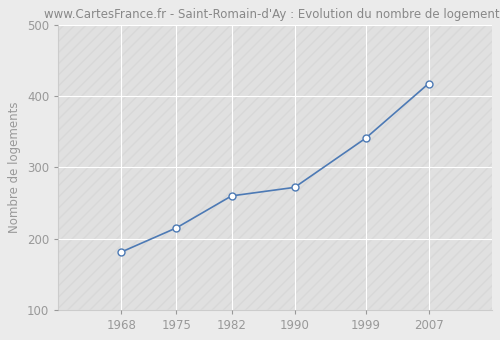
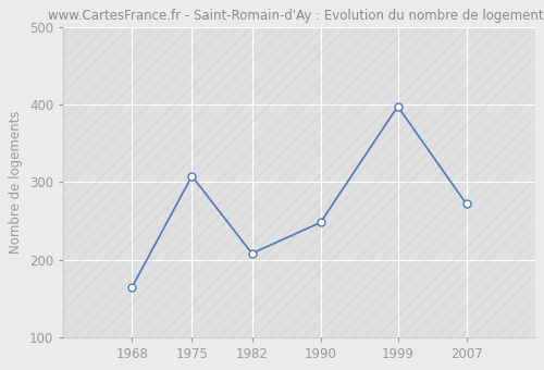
1968: 181 -> 164
1975: 215 -> 308
1982: 260 -> 208
1990: 272 -> 248
1999: 341 -> 398
2007: 418 -> 272
